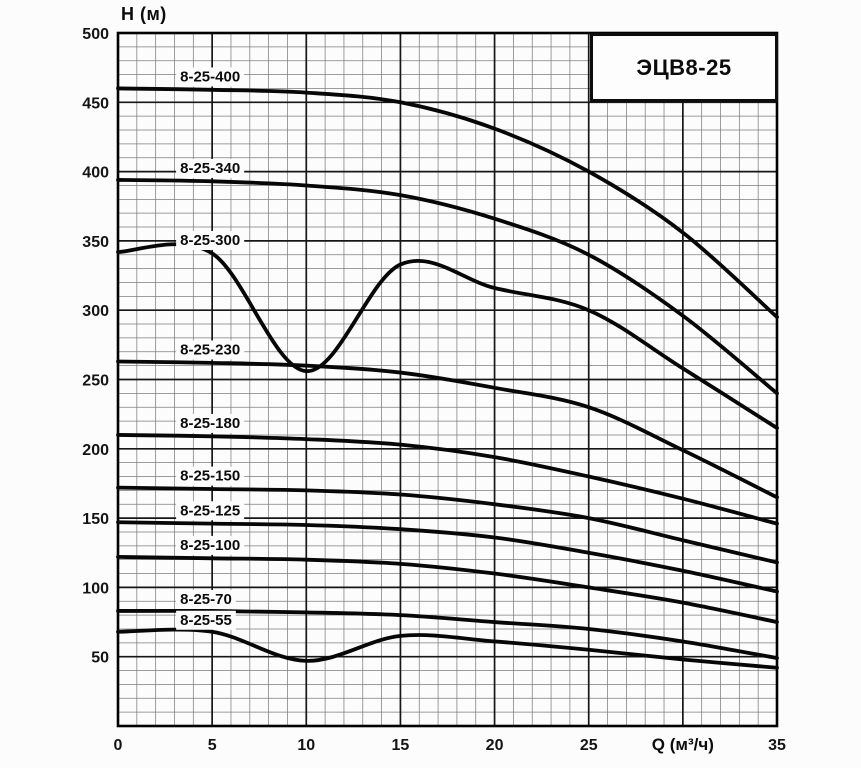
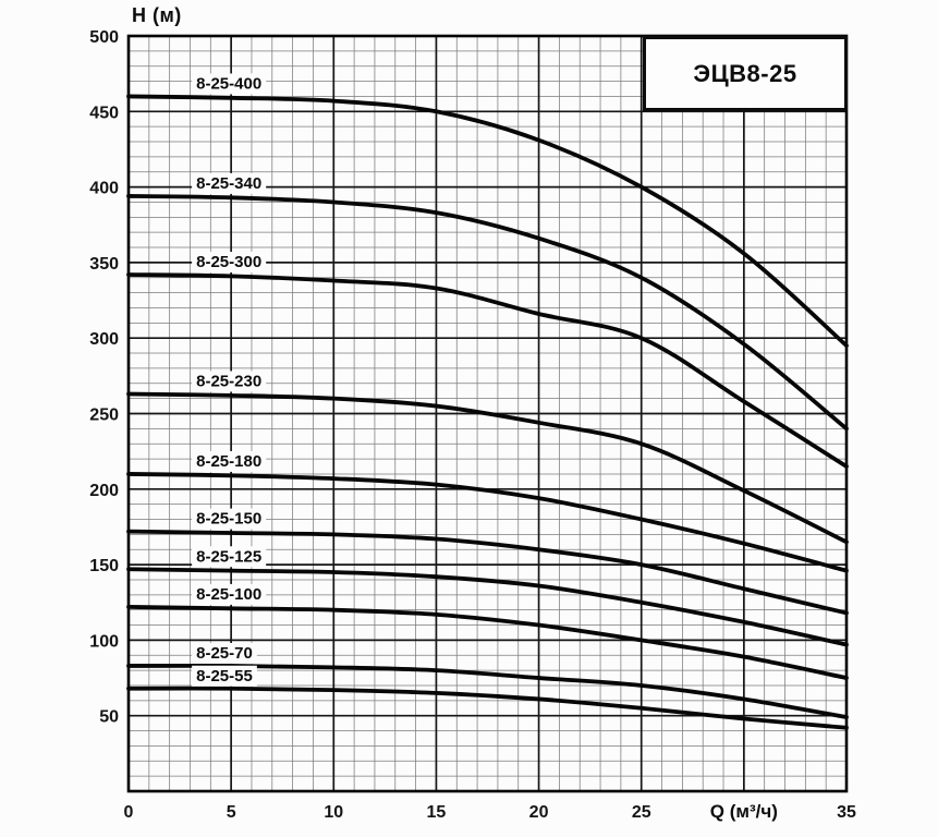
8-25-300/10: 256 -> 338
8-25-55/10: 47 -> 67
